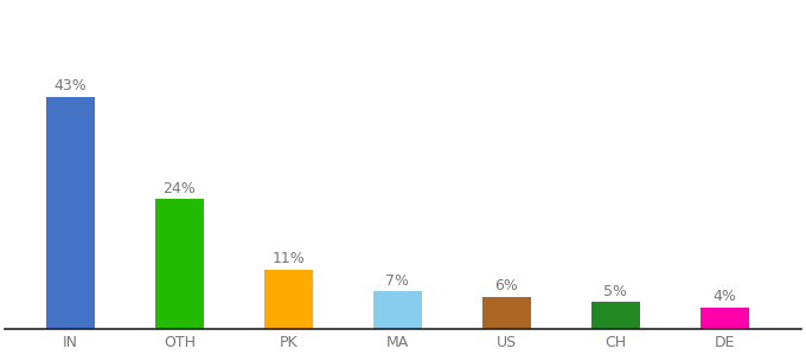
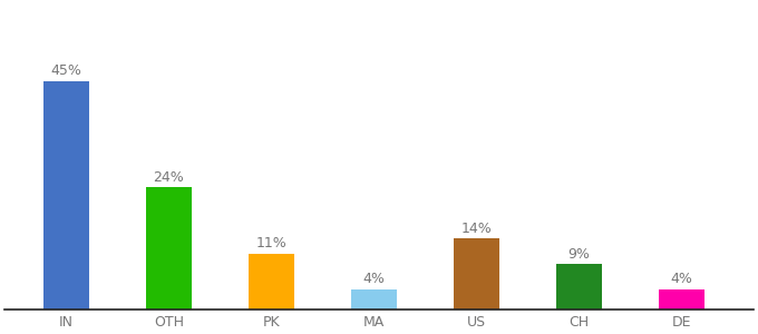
IN: 43% -> 45%
MA: 7% -> 4%
US: 6% -> 14%
CH: 5% -> 9%
